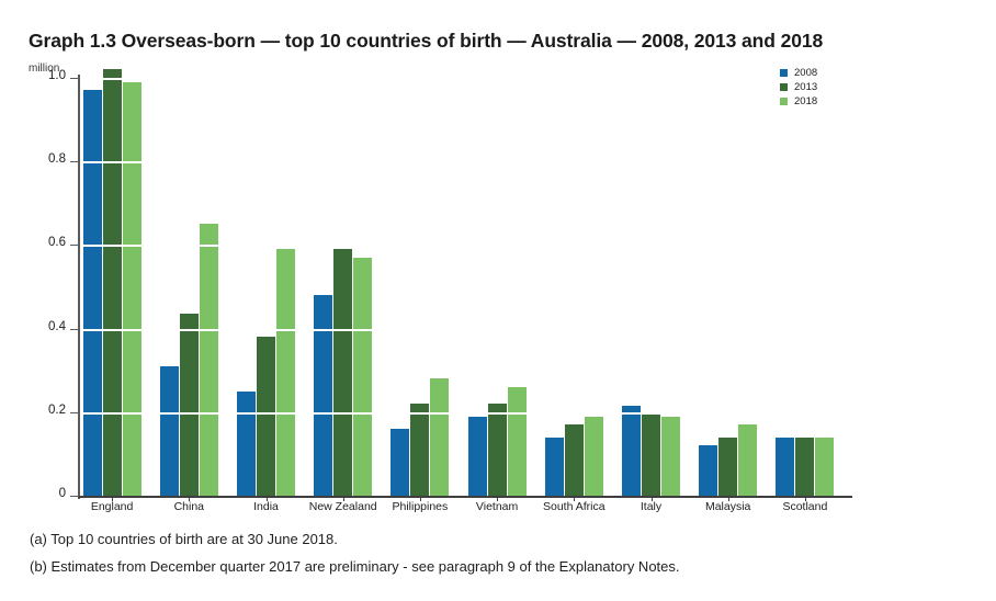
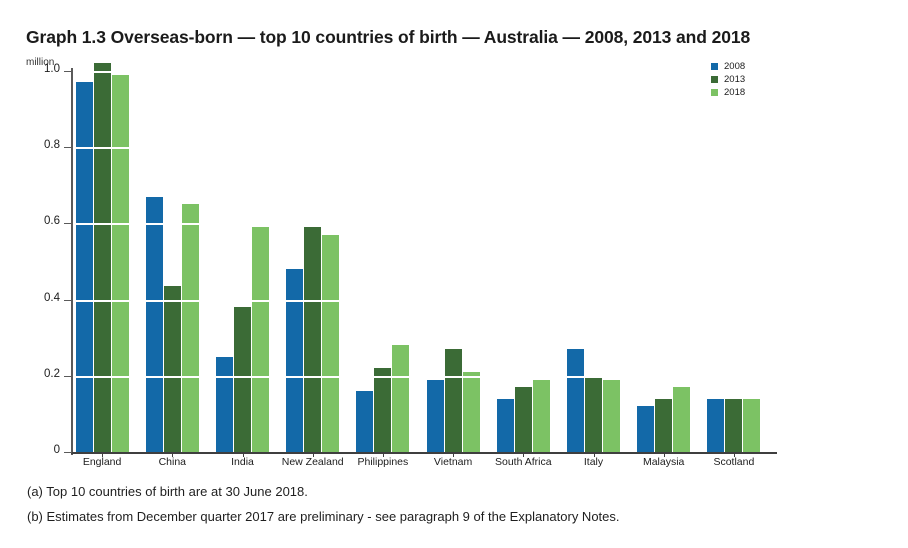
2008/China: 0.31 -> 0.67
2013/Vietnam: 0.22 -> 0.27
2018/Vietnam: 0.26 -> 0.21
2008/Italy: 0.21 -> 0.27
